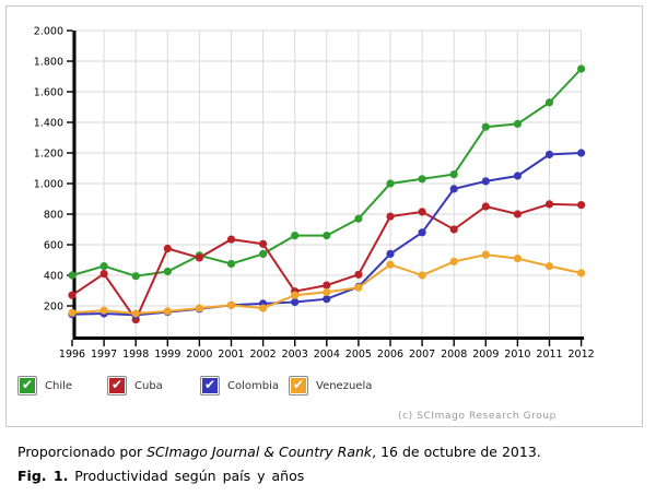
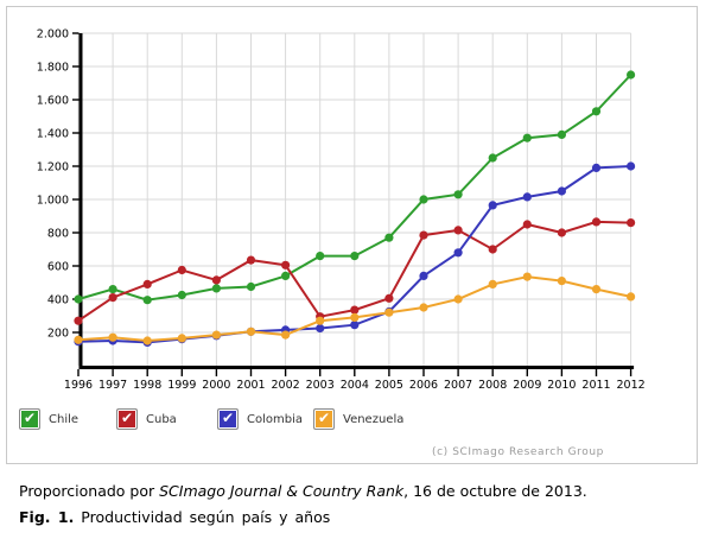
Cuba/1998: 110 -> 490
Chile/2000: 530 -> 460
Venezuela/2006: 470 -> 350
Chile/2008: 1060 -> 1250
